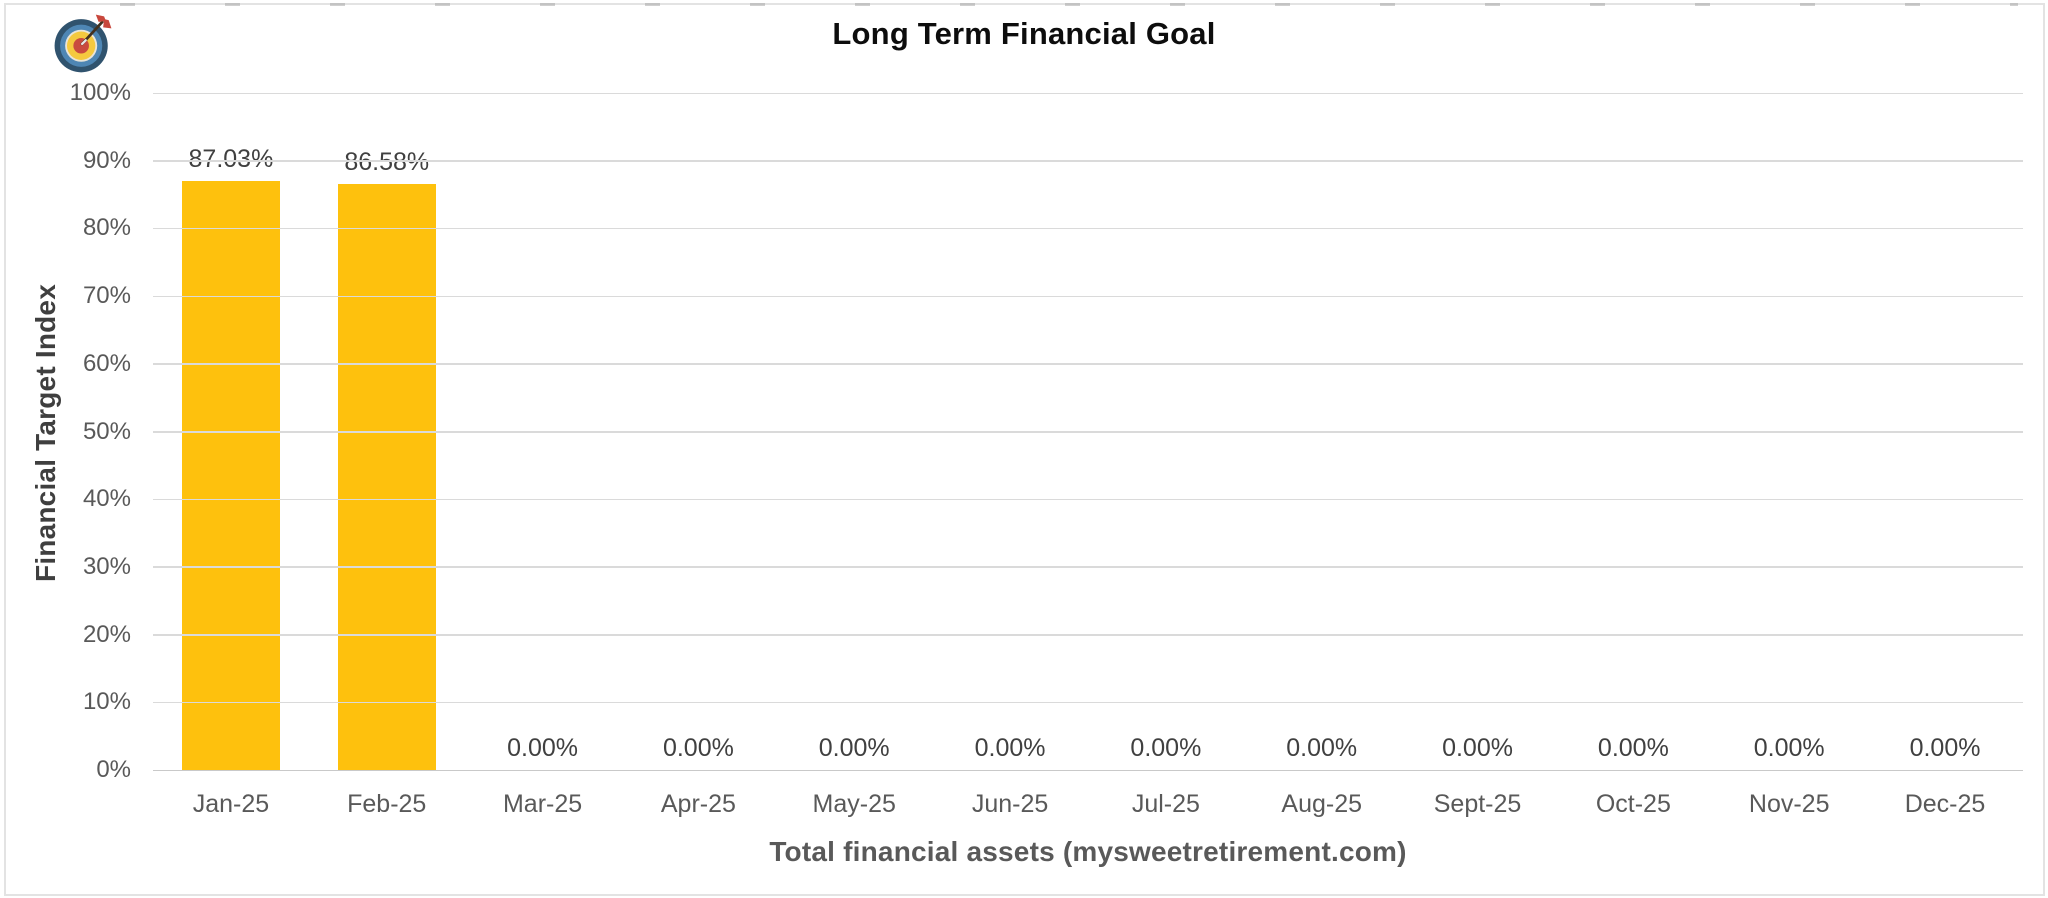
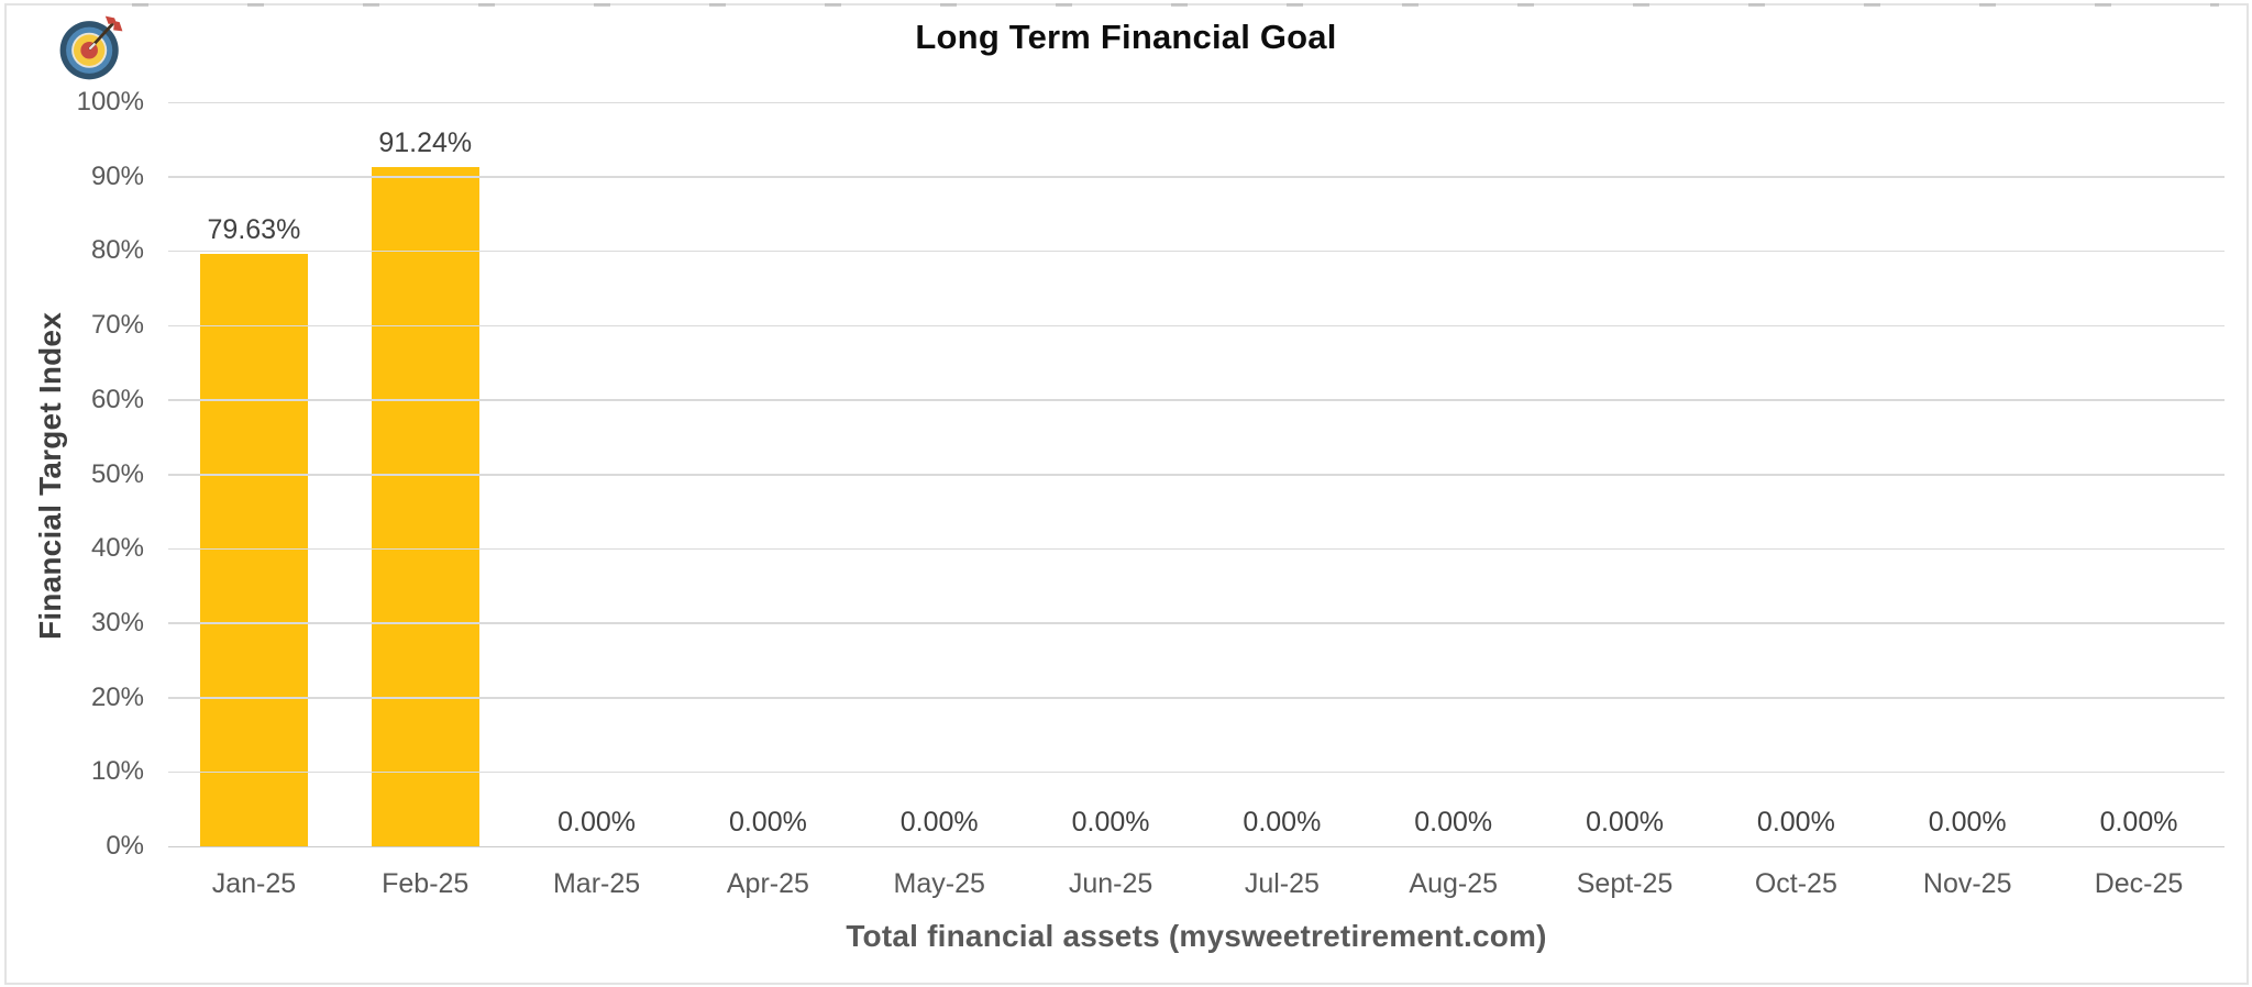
Jan-25: 87.03% -> 79.63%
Feb-25: 86.58% -> 91.24%
